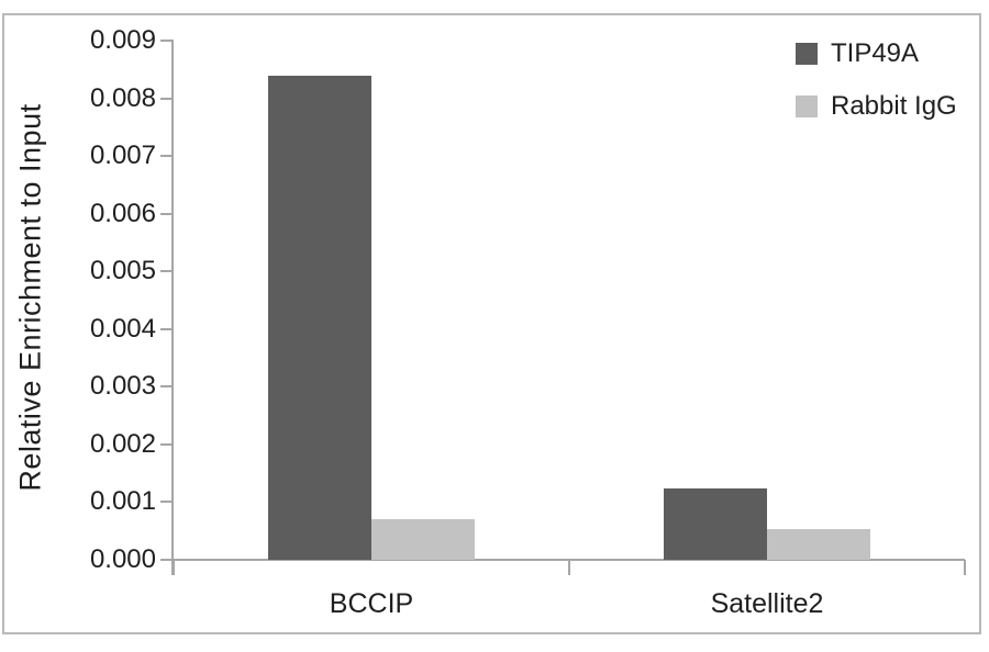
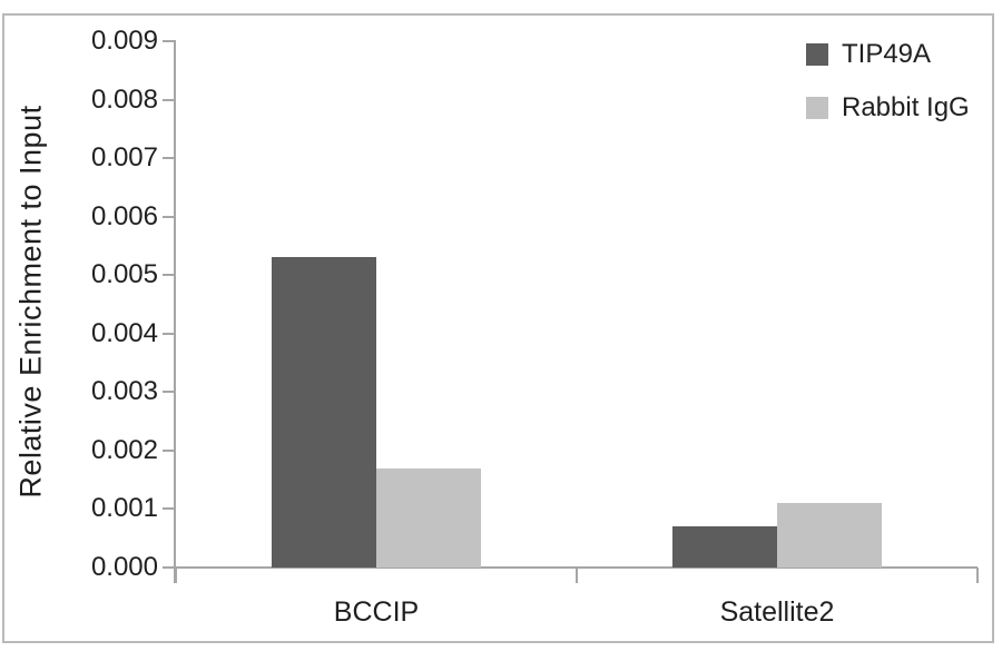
TIP49A/BCCIP: 0.0084 -> 0.0053
Rabbit IgG/BCCIP: 0.0007 -> 0.0017
TIP49A/Satellite2: 0.0012 -> 0.0007
Rabbit IgG/Satellite2: 0.0005 -> 0.0011
